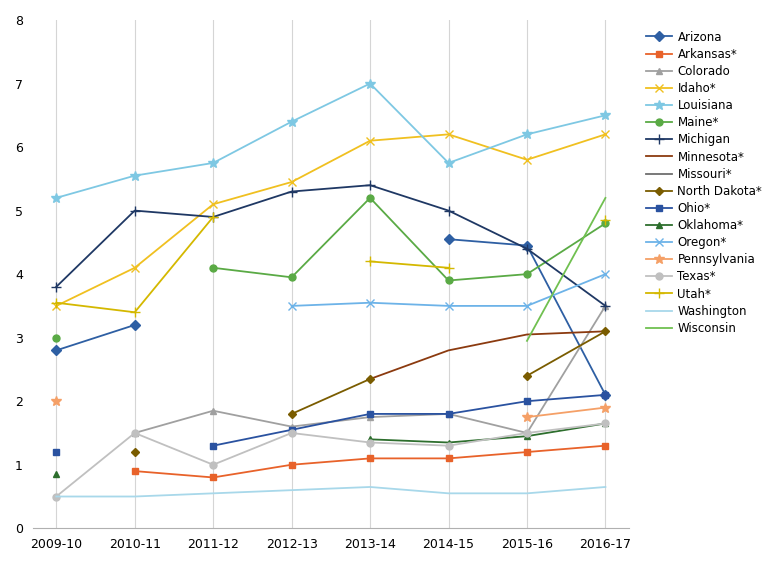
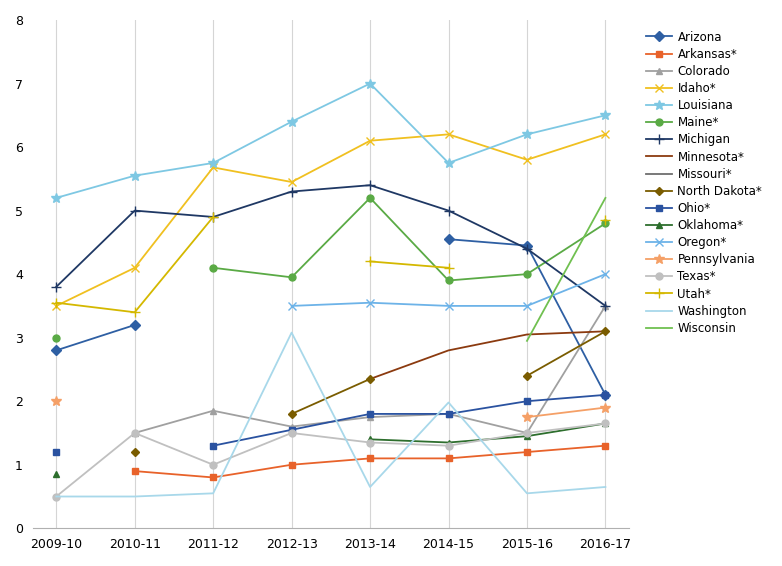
Idaho*/2011-12: 5.10 -> 5.68
Washington/2012-13: 0.60 -> 3.08
Washington/2014-15: 0.55 -> 1.98
